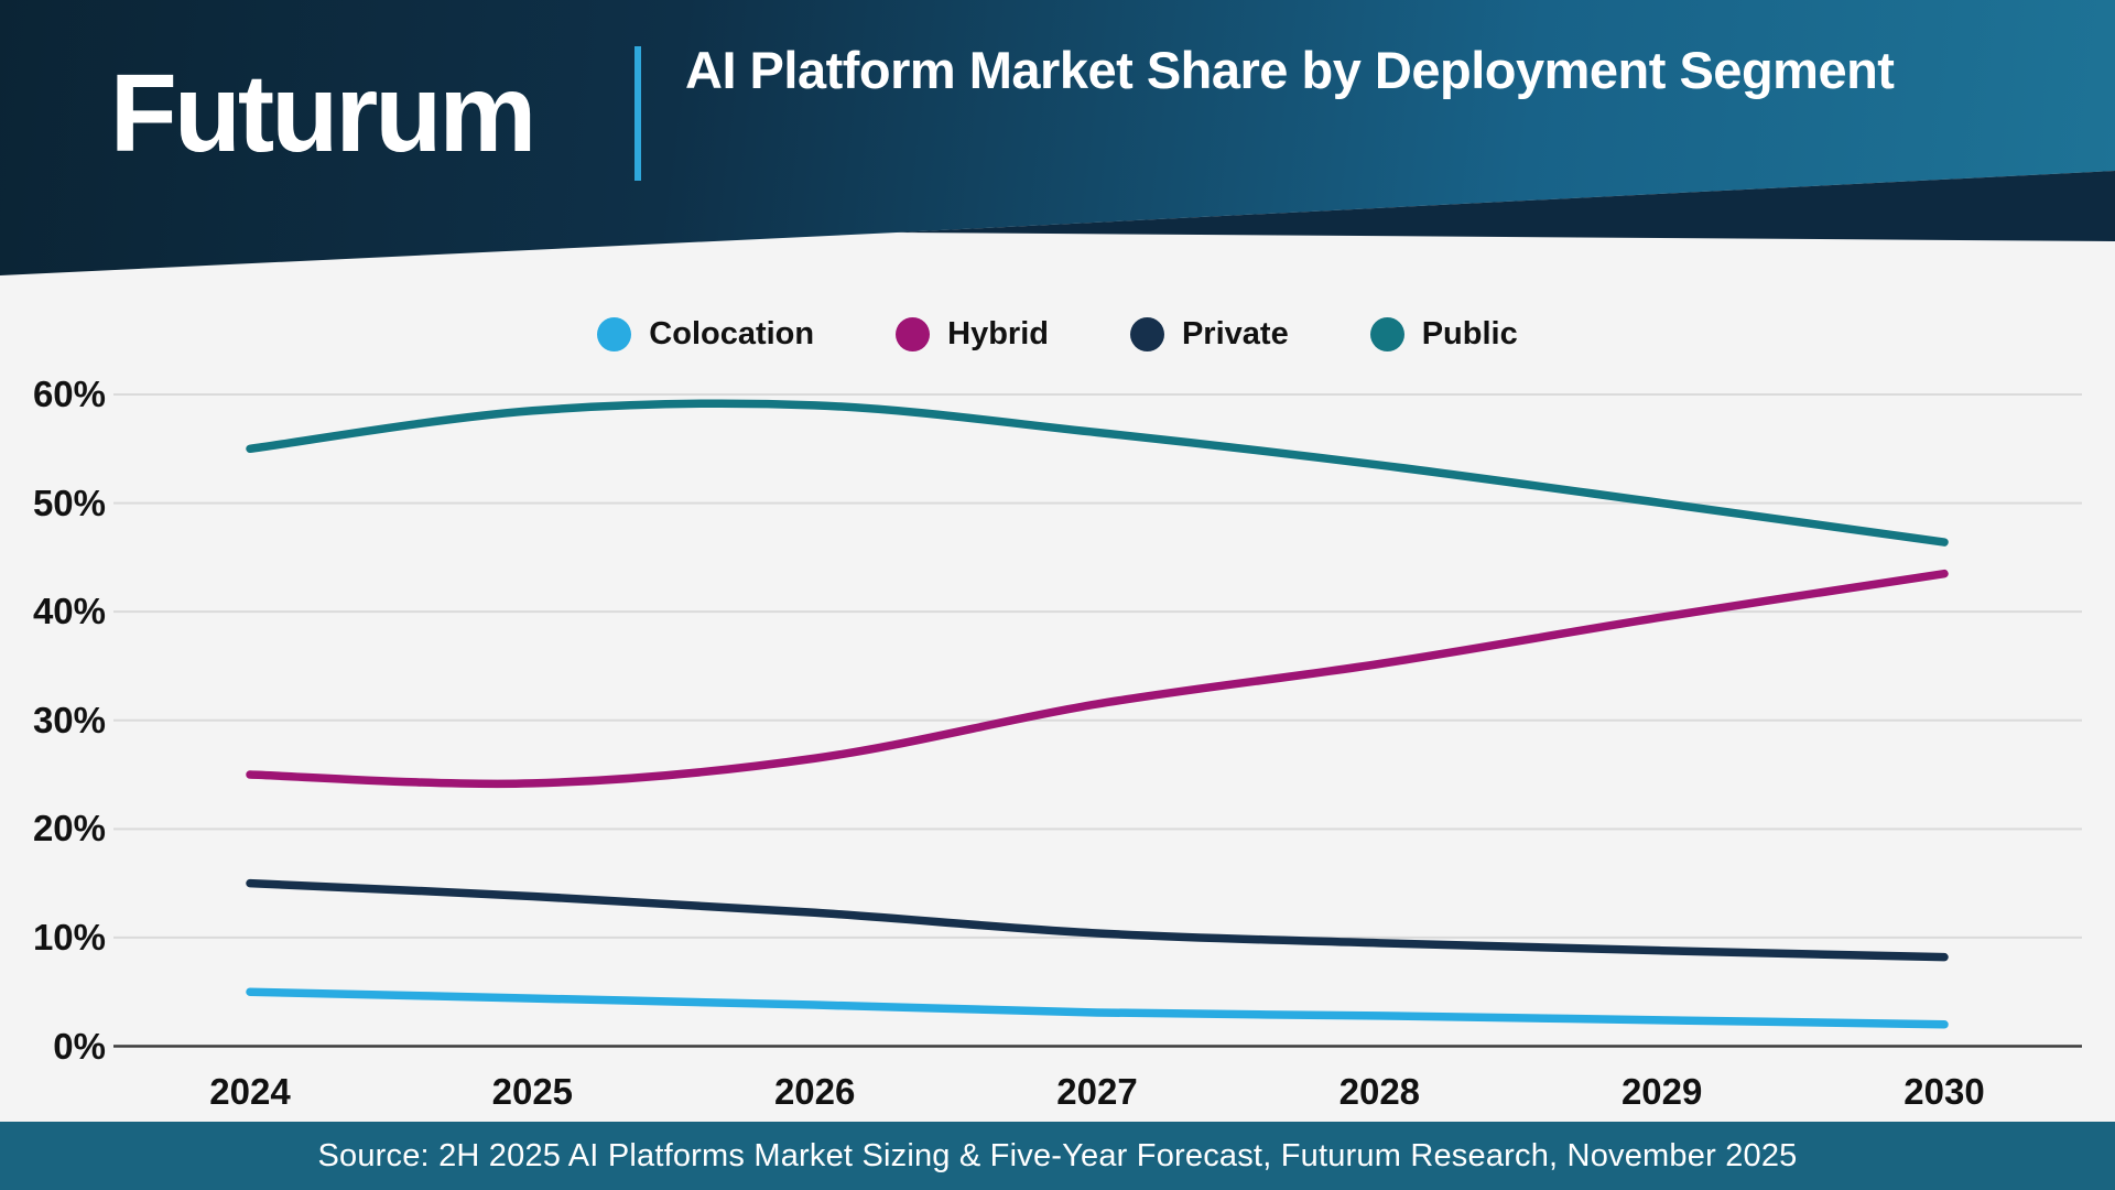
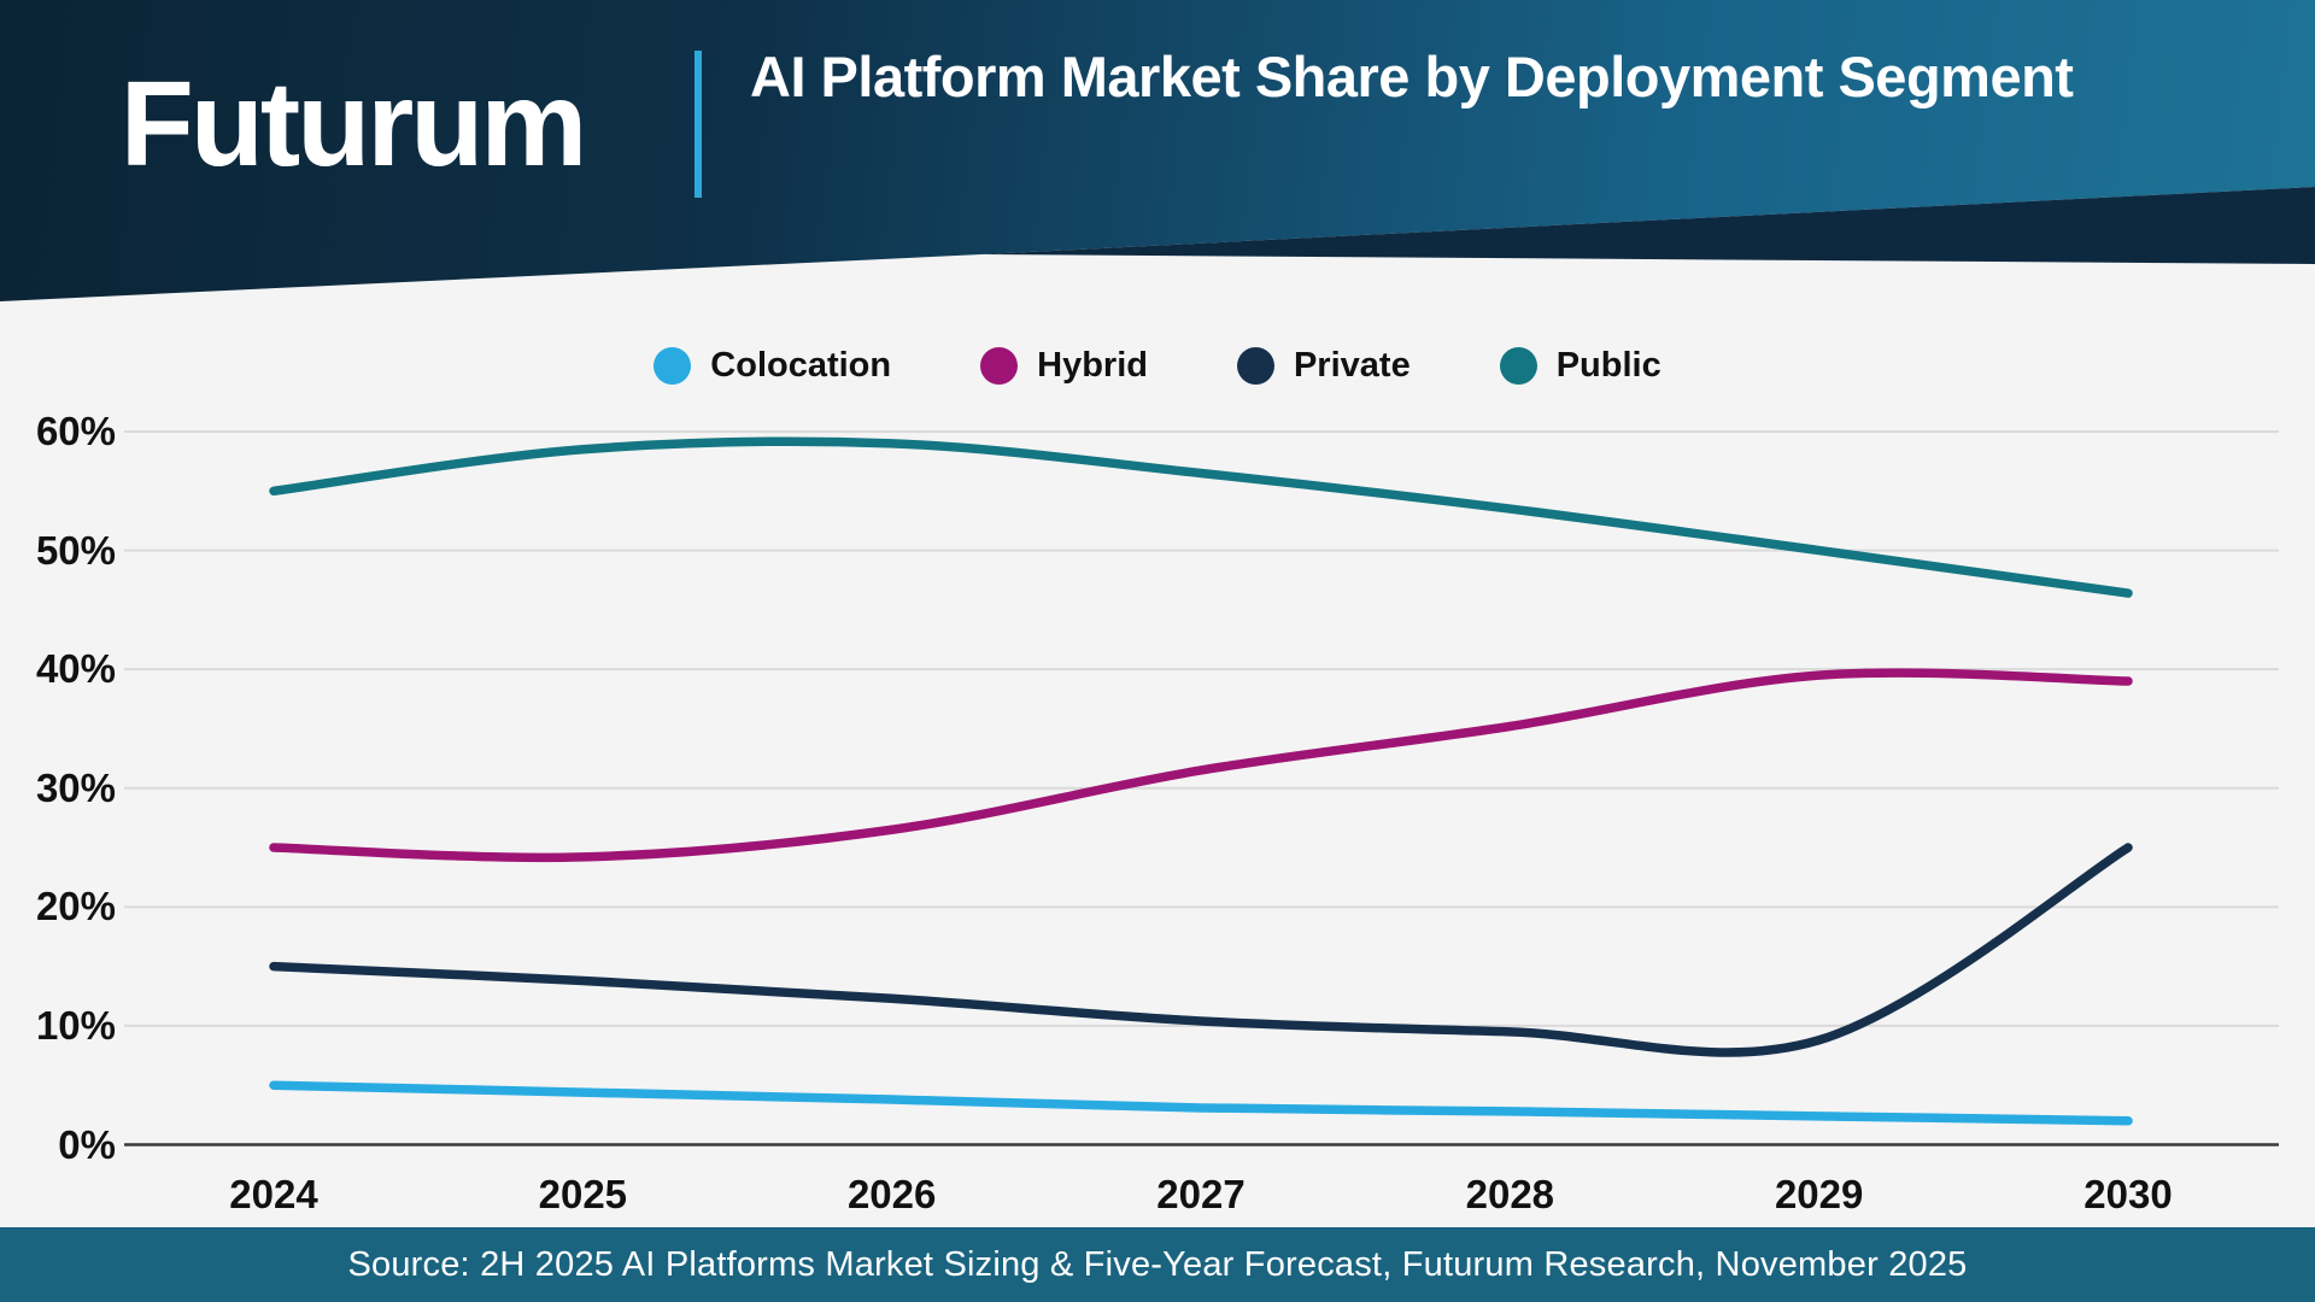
Hybrid/2030: 44% -> 39%
Private/2030: 8% -> 25%
